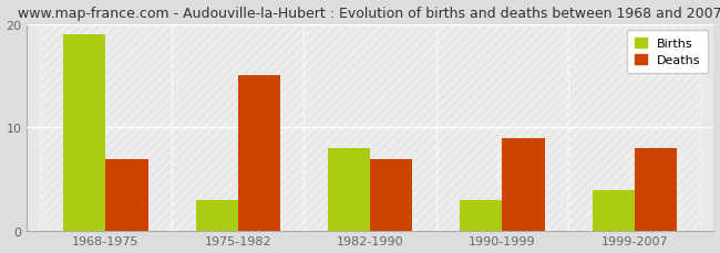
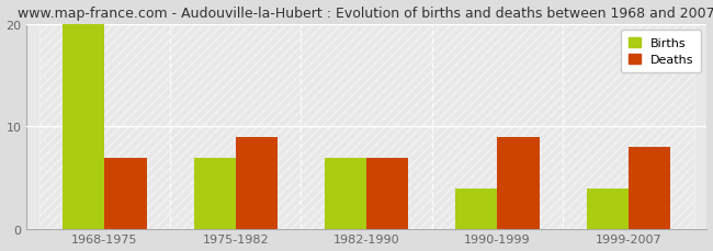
Births/1968-1975: 19 -> 20
Births/1975-1982: 3 -> 7
Deaths/1975-1982: 15 -> 9
Births/1982-1990: 8 -> 7
Births/1990-1999: 3 -> 4
